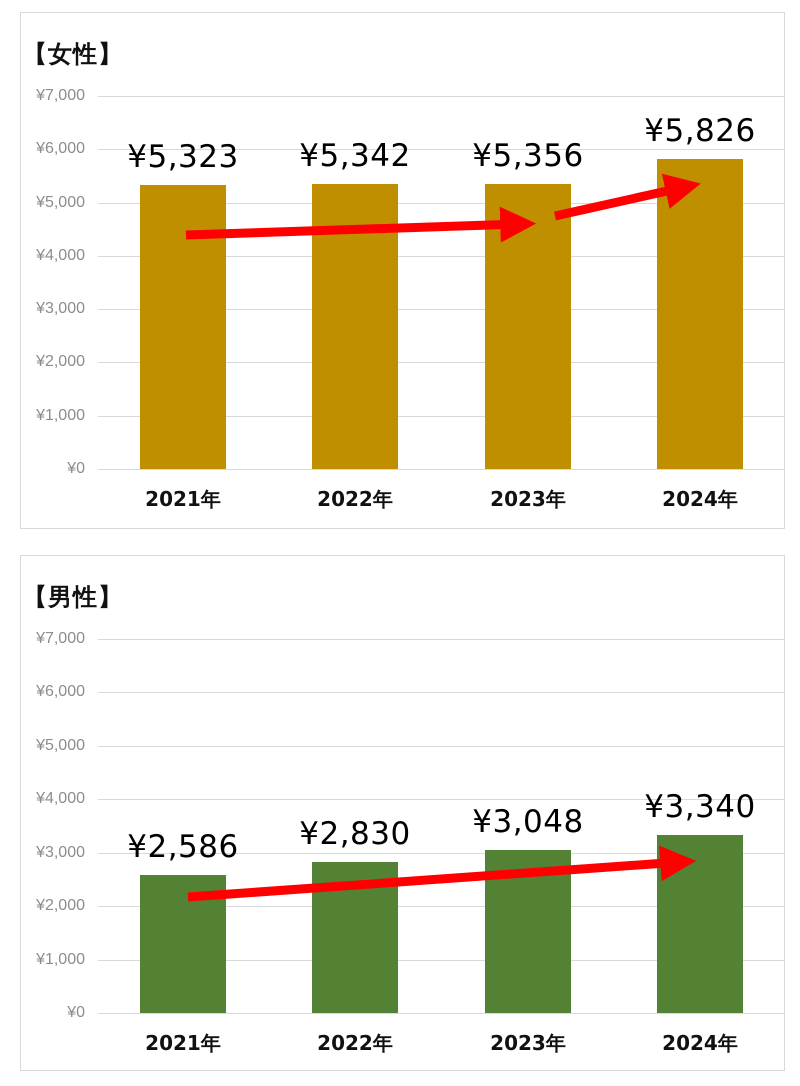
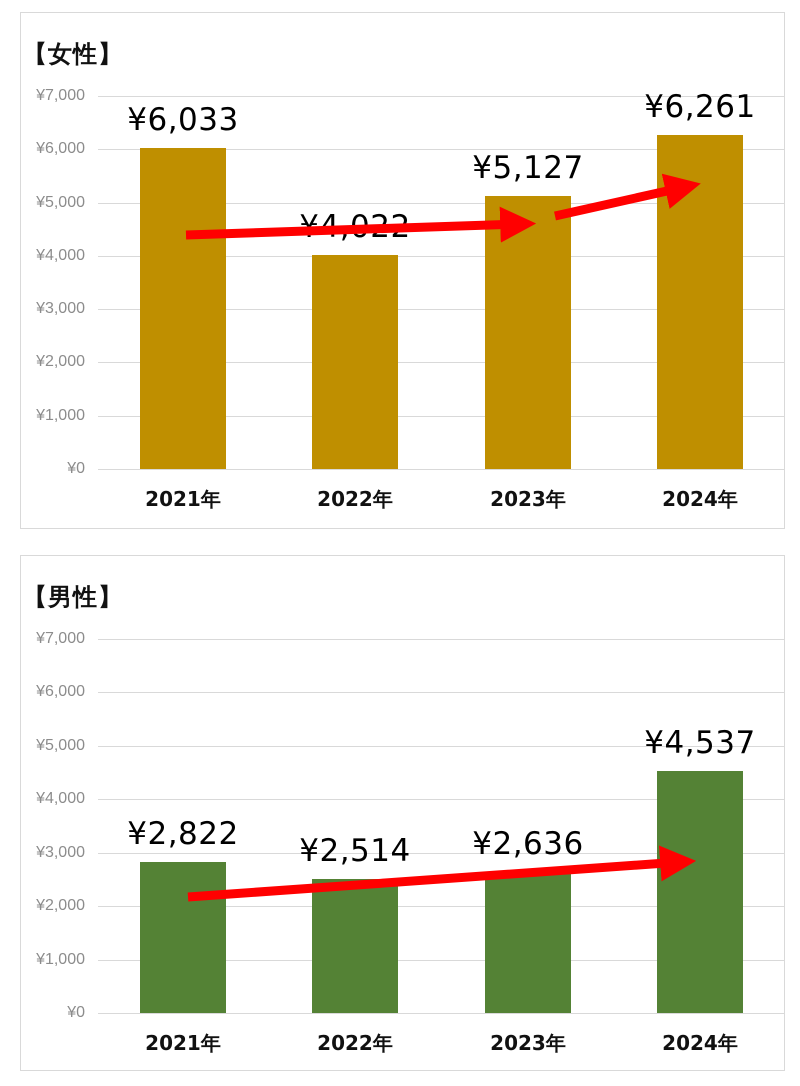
【女性】/2021年: ¥5,323 -> ¥6,033
【女性】/2022年: ¥5,342 -> ¥4,022
【女性】/2023年: ¥5,356 -> ¥5,127
【女性】/2024年: ¥5,826 -> ¥6,261
【男性】/2021年: ¥2,586 -> ¥2,822
【男性】/2022年: ¥2,830 -> ¥2,514
【男性】/2023年: ¥3,048 -> ¥2,636
【男性】/2024年: ¥3,340 -> ¥4,537
